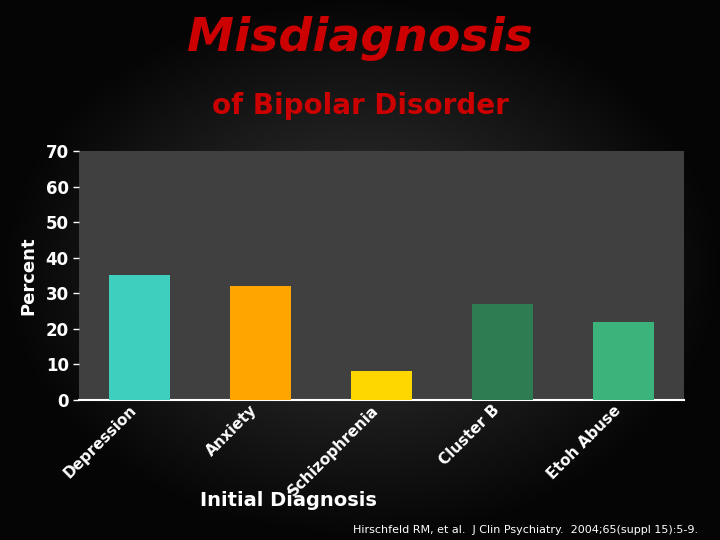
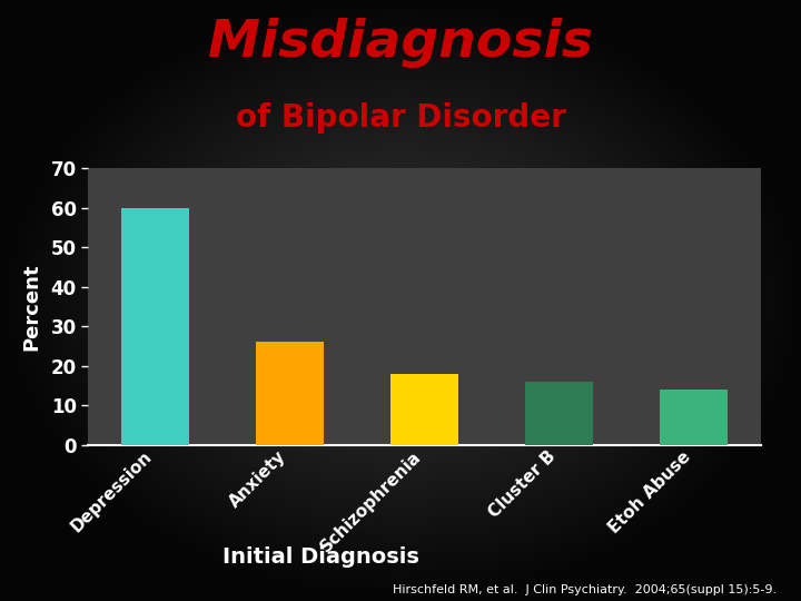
Depression: 35 -> 60
Anxiety: 32 -> 26
Schizophrenia: 8 -> 18
Cluster B: 27 -> 16
Etoh Abuse: 22 -> 14
